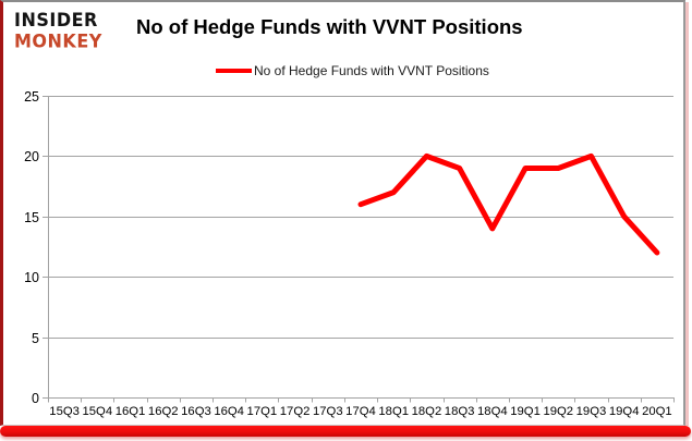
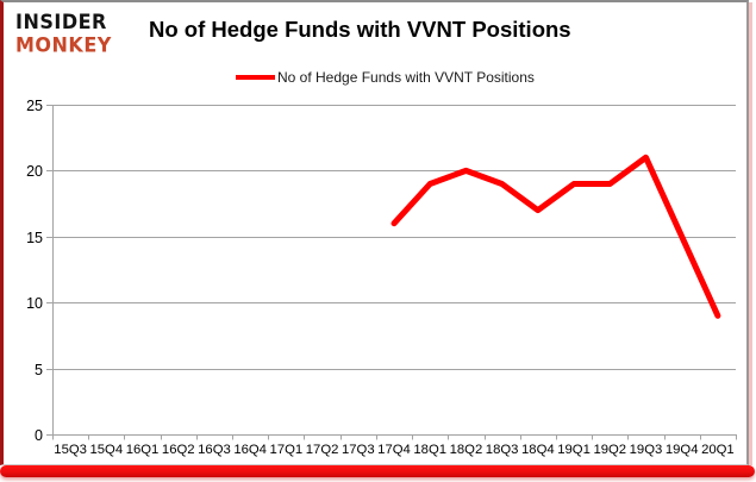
18Q1: 17 -> 19
18Q4: 14 -> 17
19Q3: 20 -> 21
20Q1: 12 -> 9
